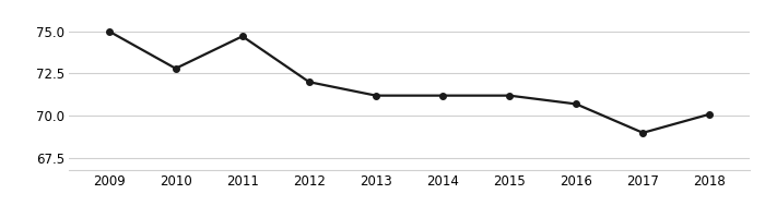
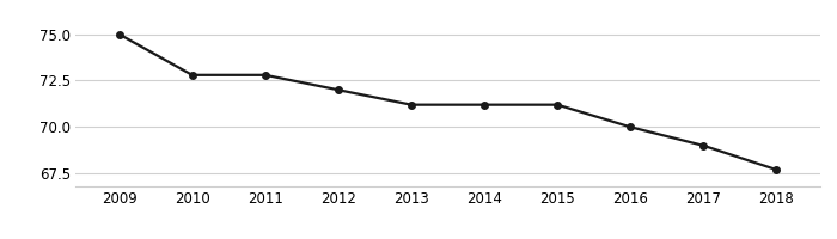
2011: 74.7 -> 72.8
2016: 70.7 -> 70.0
2018: 70.1 -> 67.7
